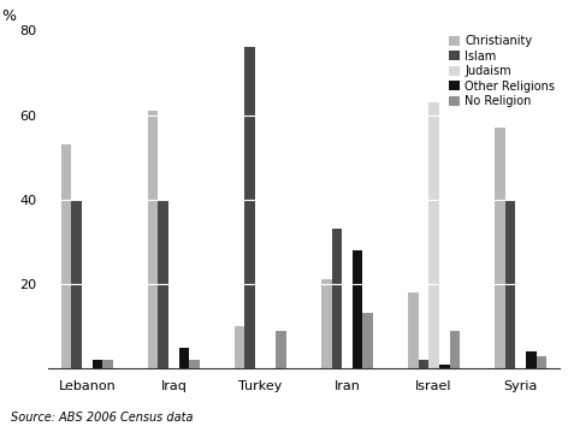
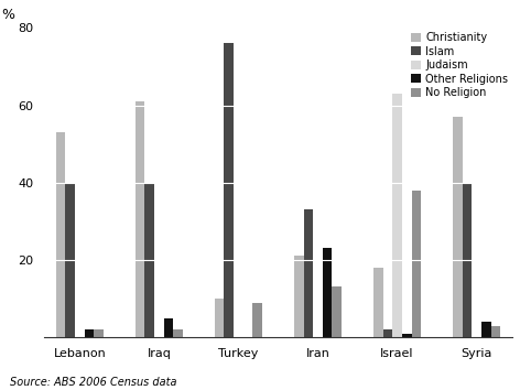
Other Religions/Iran: 28 -> 23
No Religion/Israel: 9 -> 38
